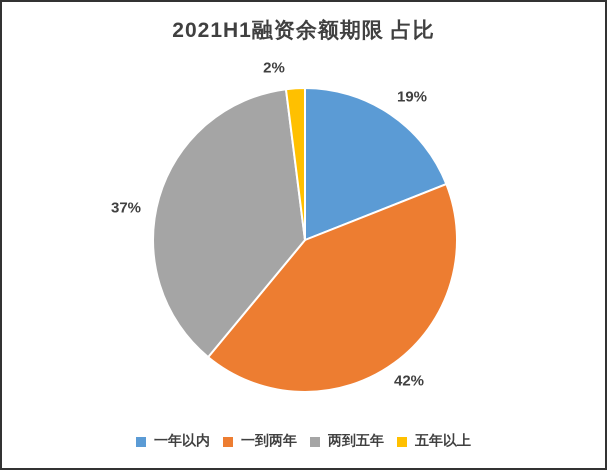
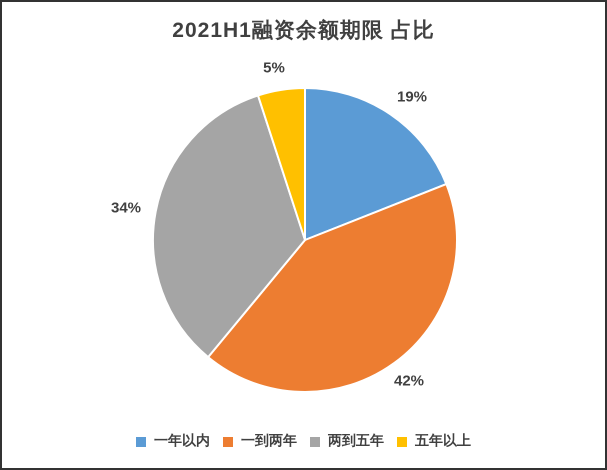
两到五年: 37% -> 34%
五年以上: 2% -> 5%
